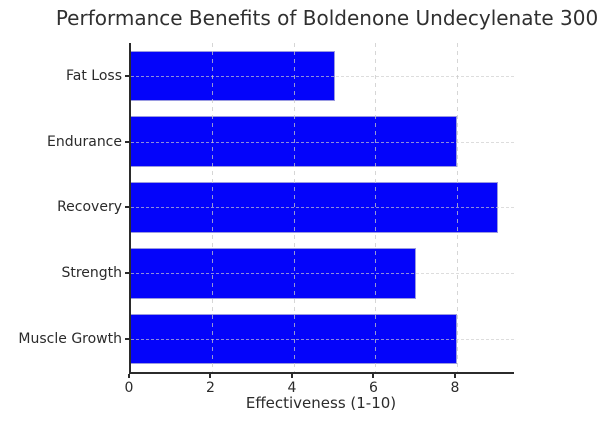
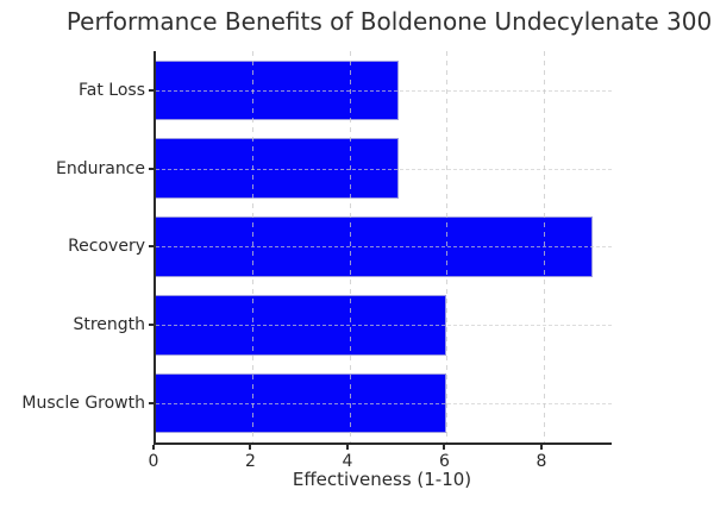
Endurance: 8 -> 5
Strength: 7 -> 6
Muscle Growth: 8 -> 6
